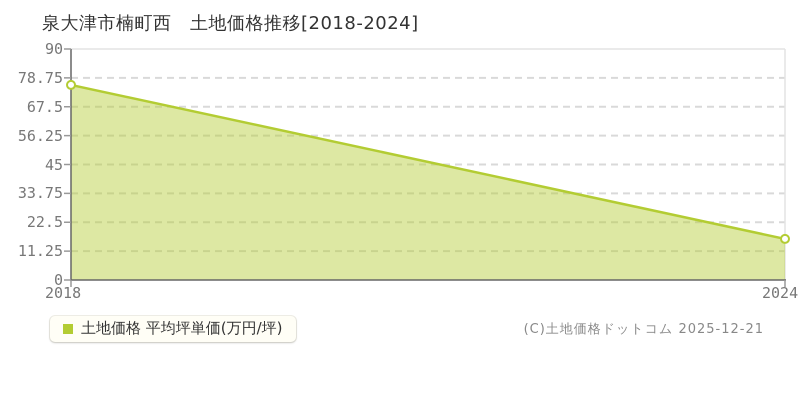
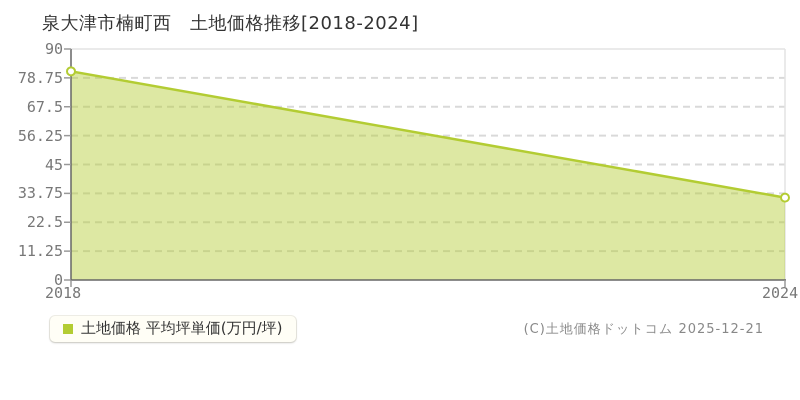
2018: 76 -> 81
2024: 16 -> 32
